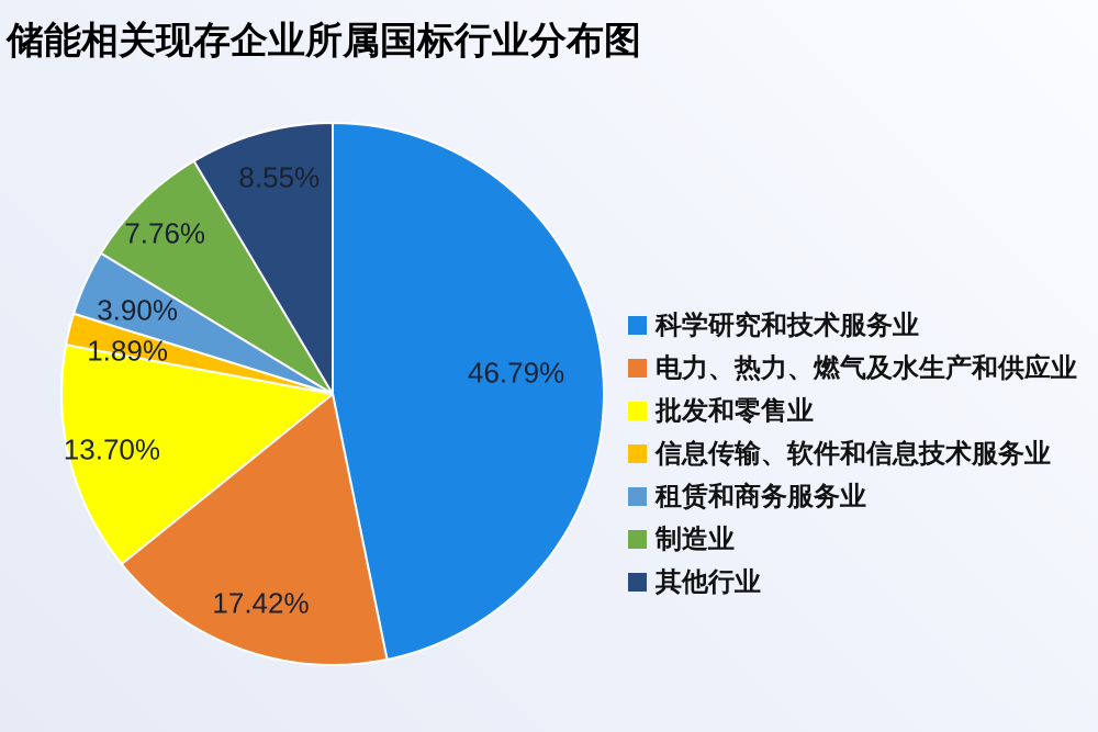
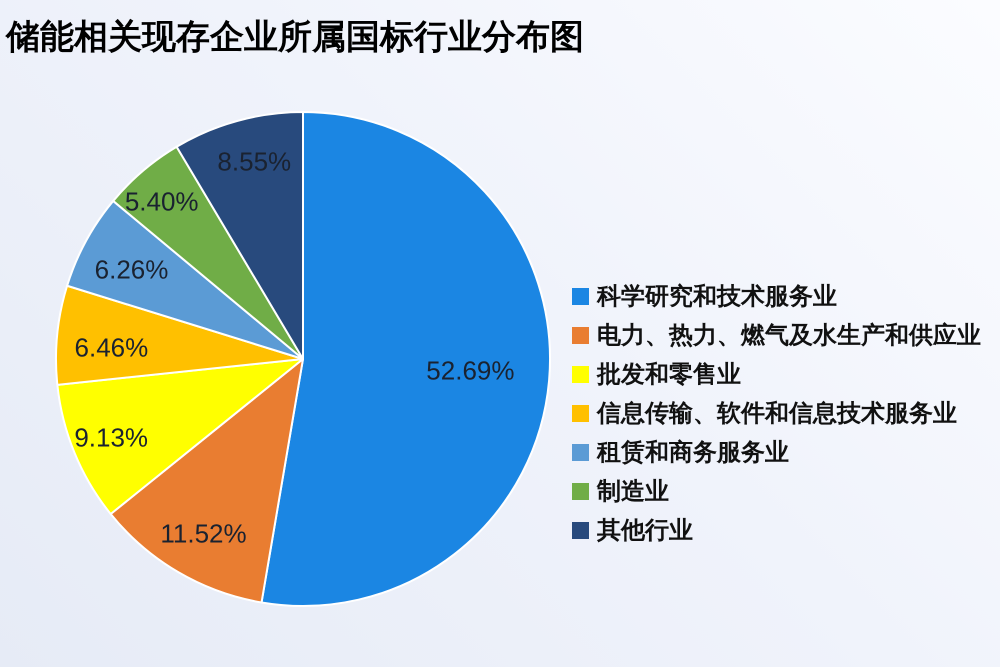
科学研究和技术服务业: 46.79% -> 52.69%
电力、热力、燃气及水生产和供应业: 17.42% -> 11.52%
批发和零售业: 13.70% -> 9.13%
信息传输、软件和信息技术服务业: 1.89% -> 6.46%
租赁和商务服务业: 3.90% -> 6.26%
制造业: 7.76% -> 5.40%
